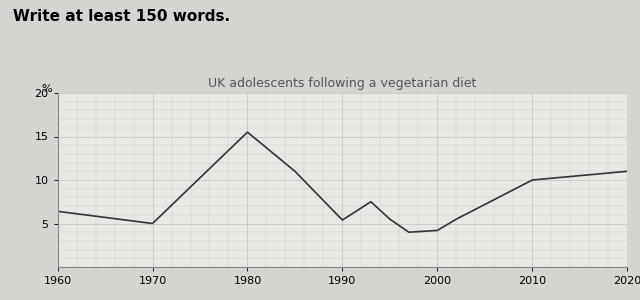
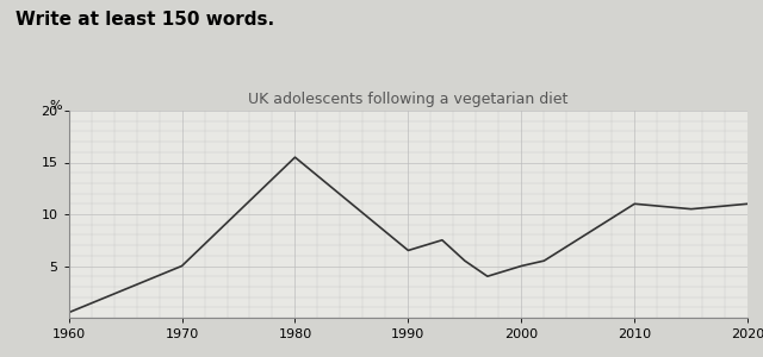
1960: 6.4 -> 0.5
1990: 5.4 -> 6.5
2000: 4.2 -> 5.0
2010: 10.0 -> 11.0
